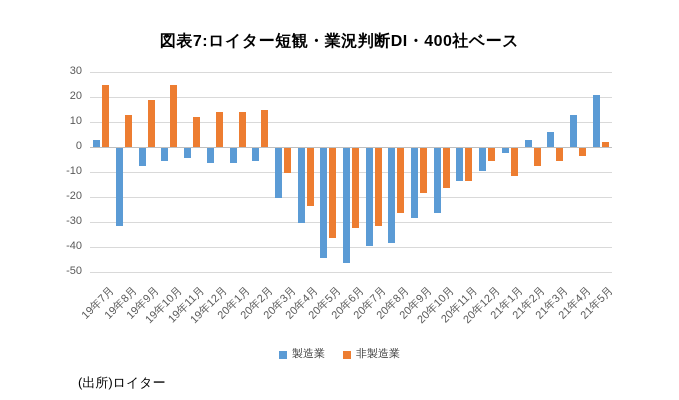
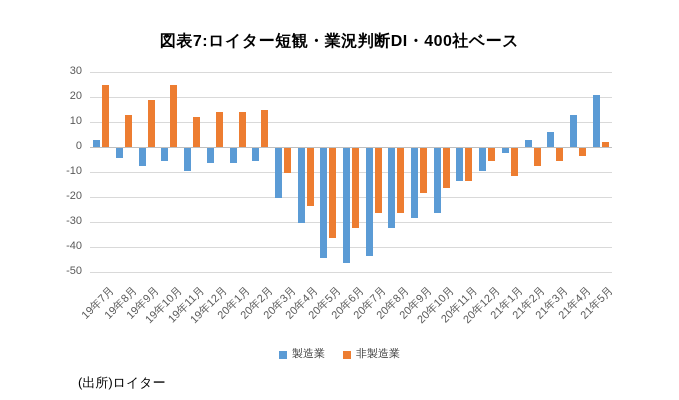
製造業/19年8月: -31 -> -4
製造業/19年11月: -4 -> -9
製造業/20年7月: -39 -> -43
非製造業/20年7月: -31 -> -26
製造業/20年8月: -38 -> -32
